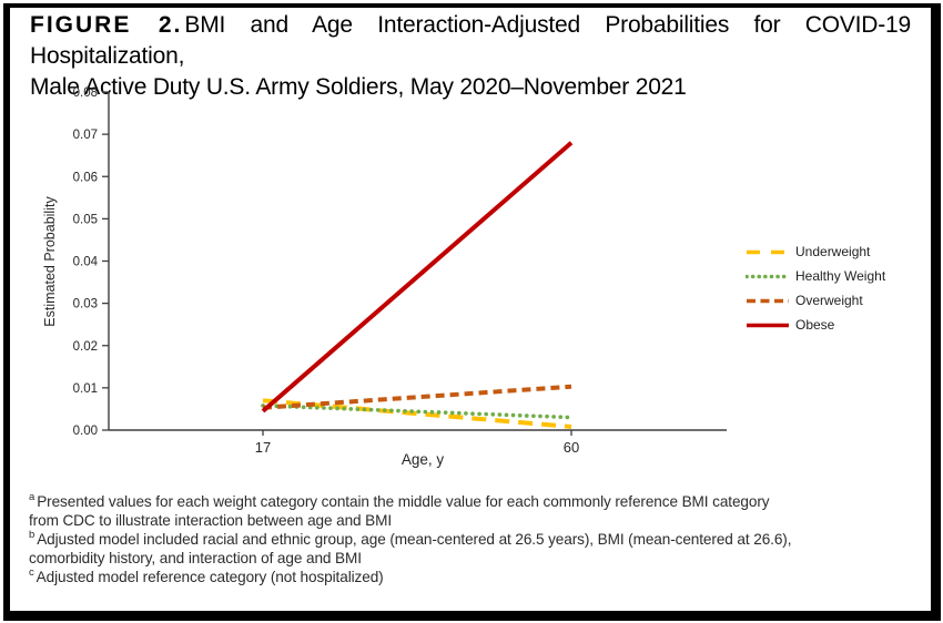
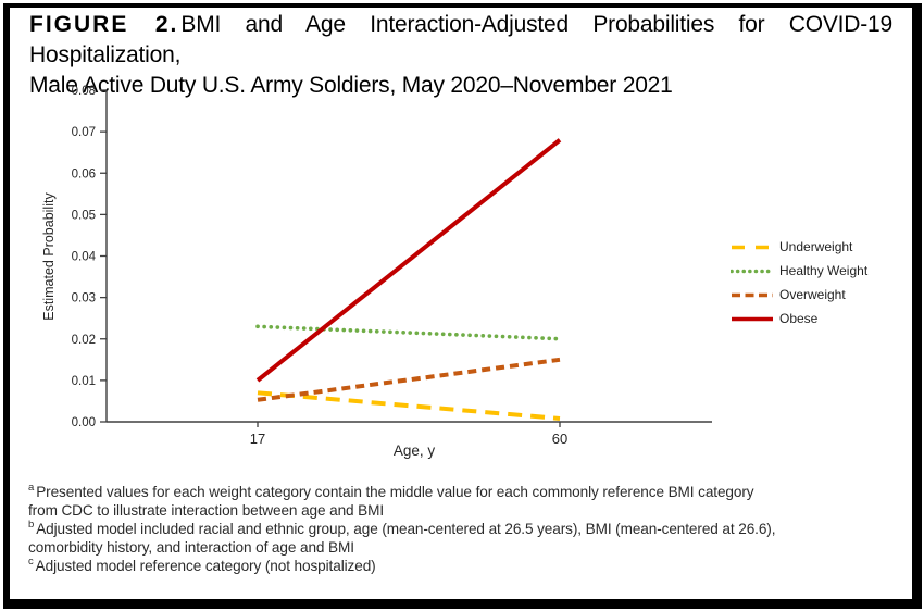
Healthy Weight/17: 0.006 -> 0.023
Obese/17: 0.004 -> 0.010
Healthy Weight/60: 0.003 -> 0.020
Overweight/60: 0.010 -> 0.015
